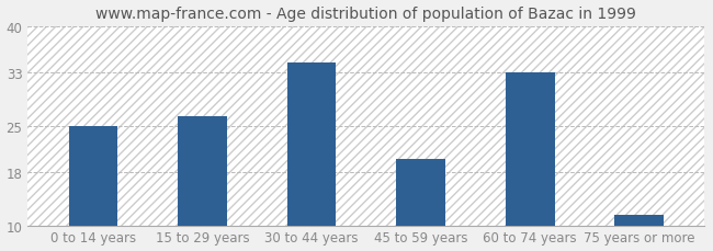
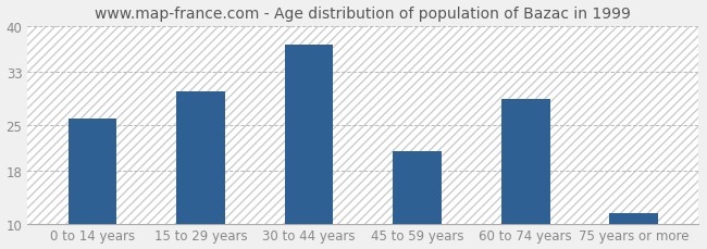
0 to 14 years: 25.0 -> 26.0
15 to 29 years: 26.5 -> 30.0
30 to 44 years: 34.5 -> 37.2
45 to 59 years: 20.0 -> 21.0
60 to 74 years: 33.0 -> 29.0
